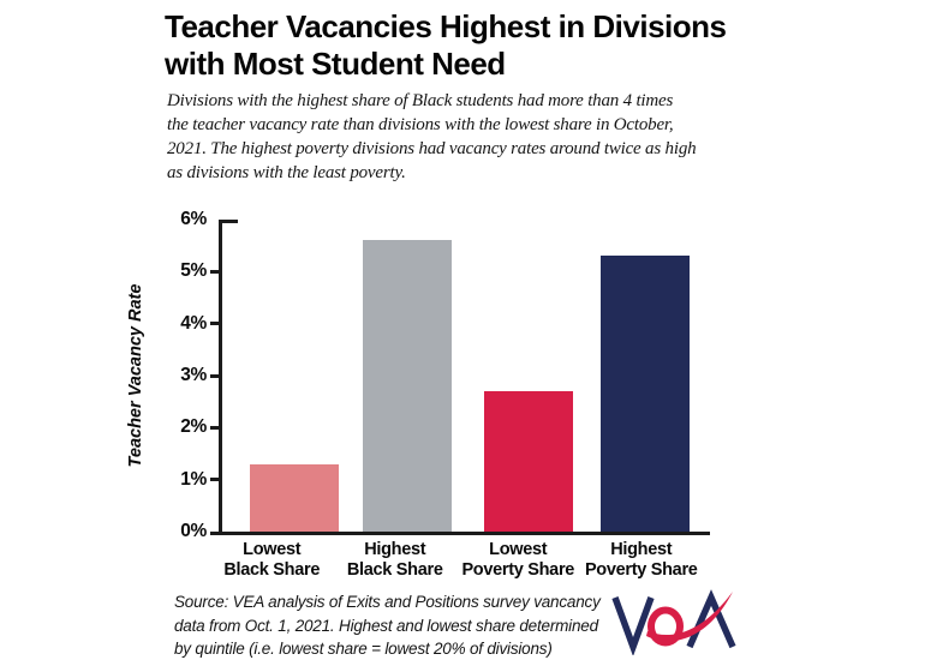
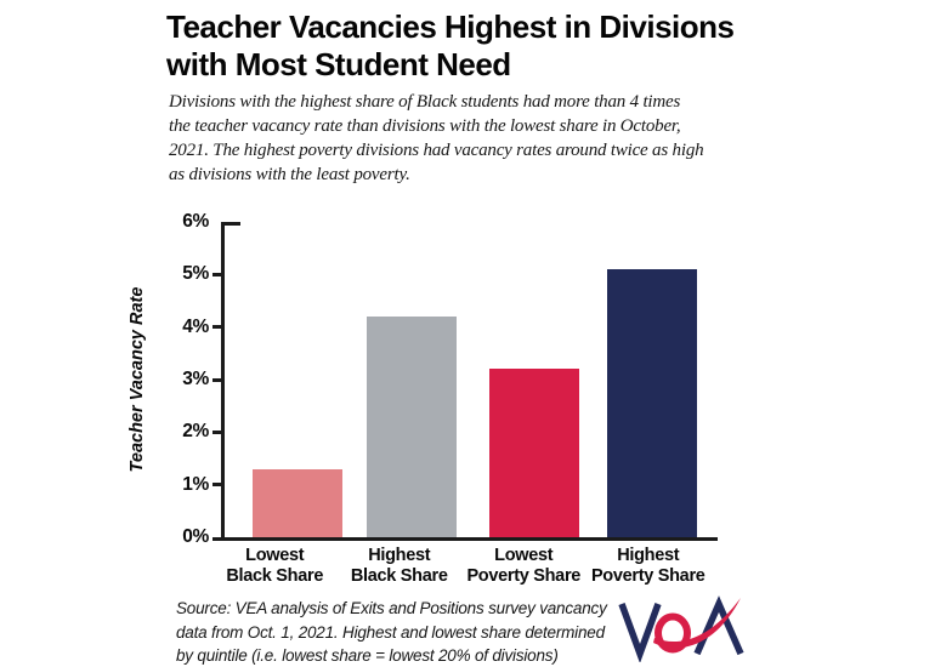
Highest Black Share: 5.6% -> 4.2%
Lowest Poverty Share: 2.7% -> 3.2%
Highest Poverty Share: 5.3% -> 5.1%
